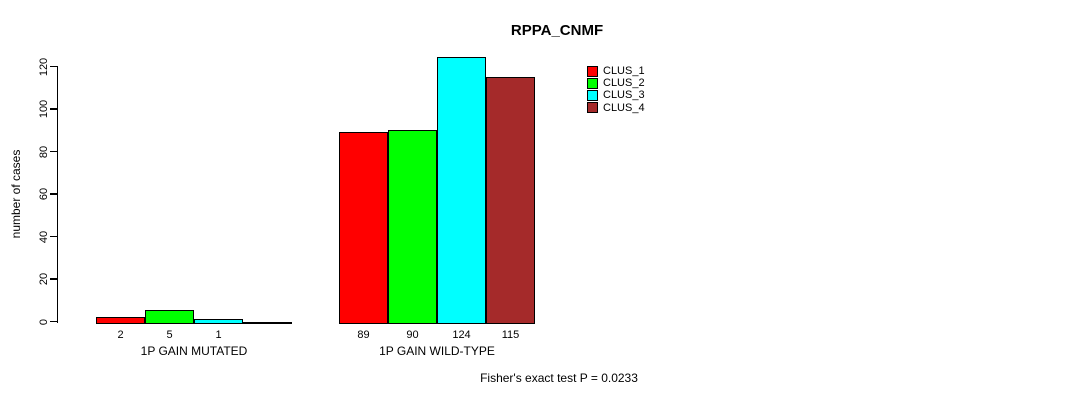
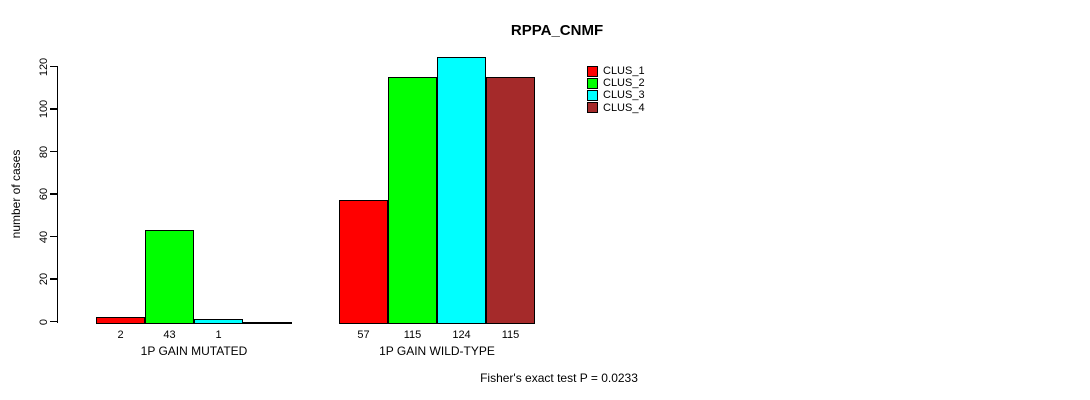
CLUS_2/1P GAIN MUTATED: 5 -> 43
CLUS_1/1P GAIN WILD-TYPE: 89 -> 57
CLUS_2/1P GAIN WILD-TYPE: 90 -> 115
